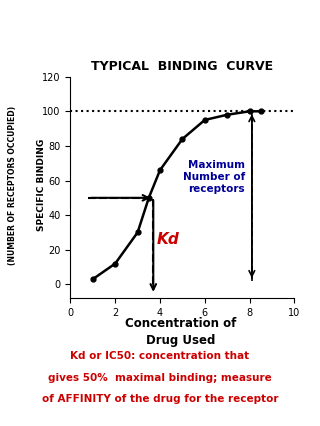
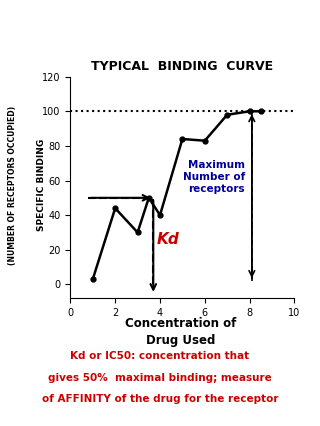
2: 12 -> 44
4: 66 -> 40
6: 95 -> 83
